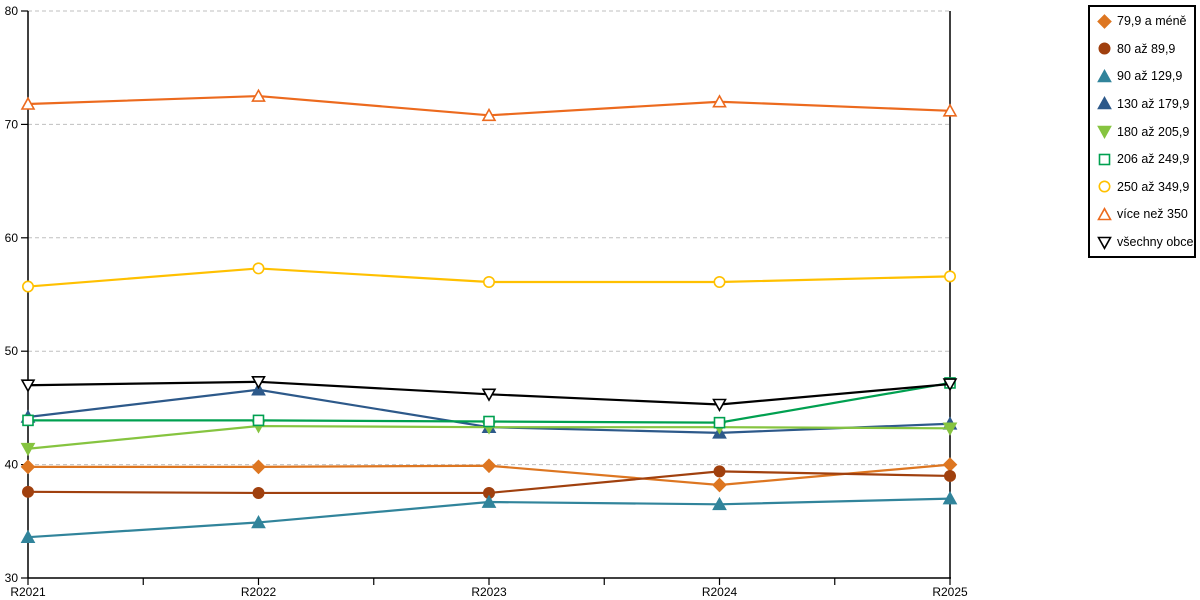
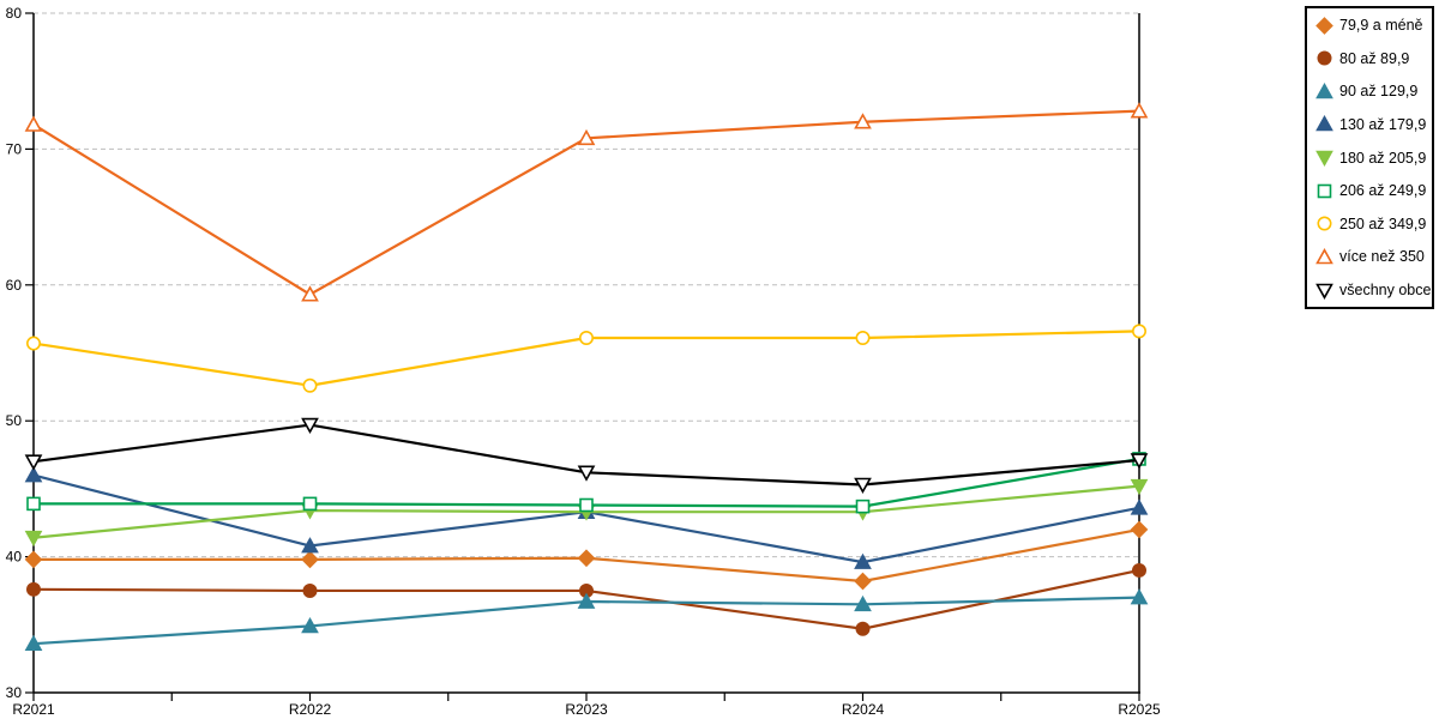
130 až 179,9/R2021: 44.2 -> 46.0
130 až 179,9/R2022: 46.6 -> 40.8
250 až 349,9/R2022: 57.3 -> 52.6
více než 350/R2022: 72.5 -> 59.3
všechny obce/R2022: 47.3 -> 49.7
80 až 89,9/R2024: 39.4 -> 34.7
130 až 179,9/R2024: 42.8 -> 39.6
79,9 a méně/R2025: 40.0 -> 42.0
180 až 205,9/R2025: 43.2 -> 45.2
více než 350/R2025: 71.2 -> 72.8
